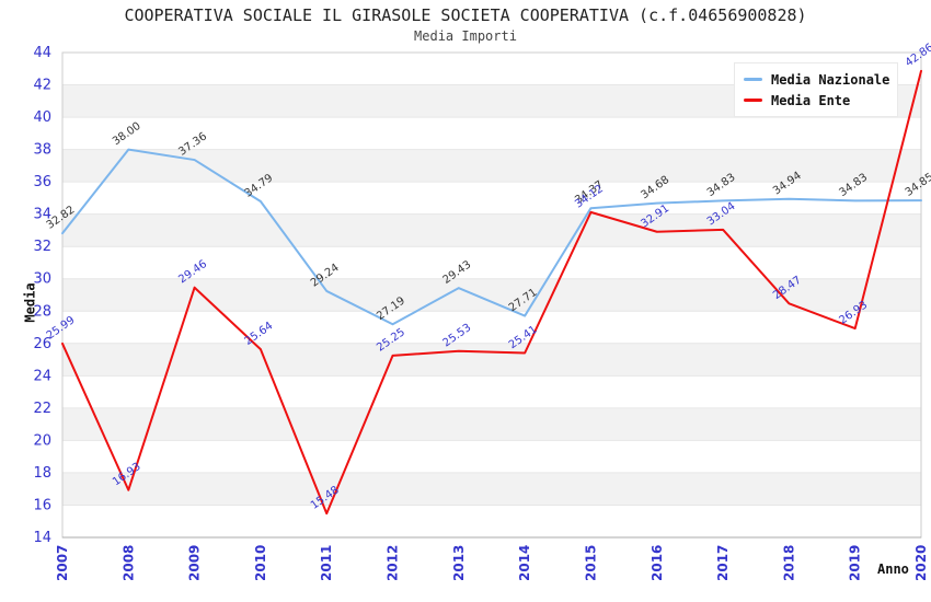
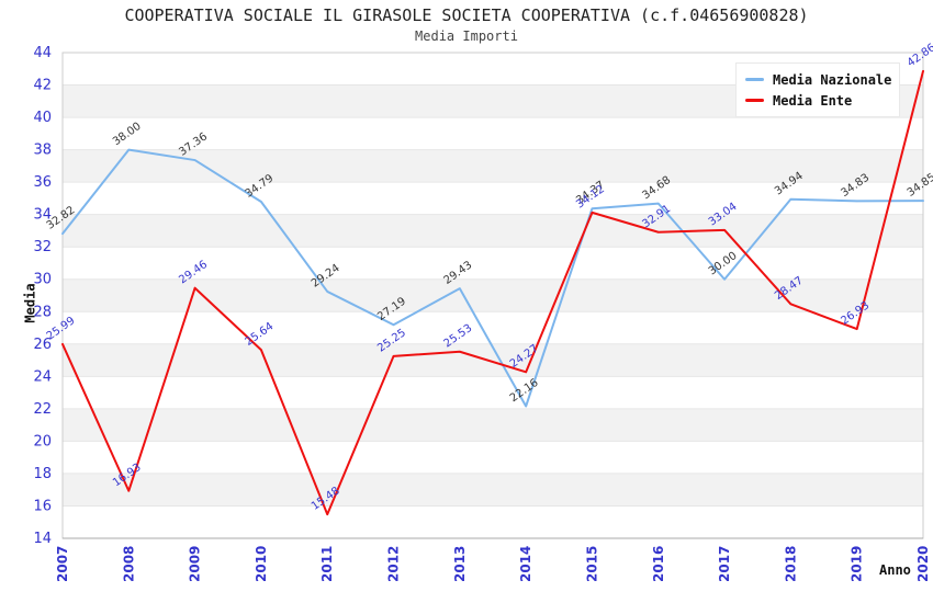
Media Nazionale/2014: 27.71 -> 22.16
Media Ente/2014: 25.41 -> 24.27
Media Nazionale/2017: 34.83 -> 30.00
